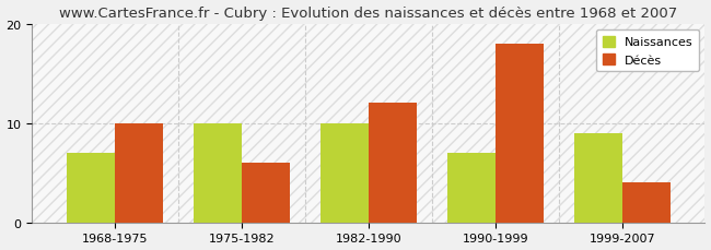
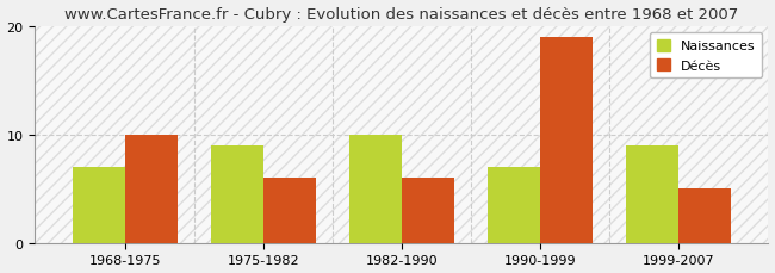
Naissances/1975-1982: 10 -> 9
Décès/1982-1990: 12 -> 6
Décès/1990-1999: 18 -> 19
Décès/1999-2007: 4 -> 5
